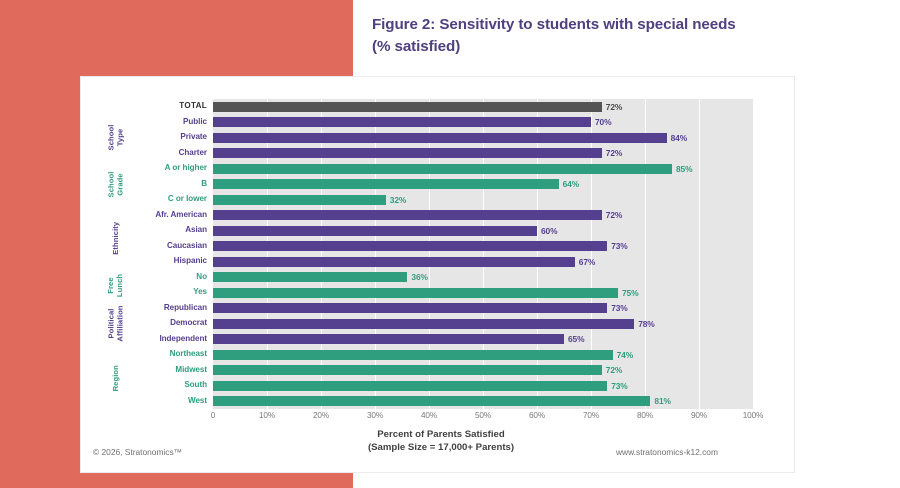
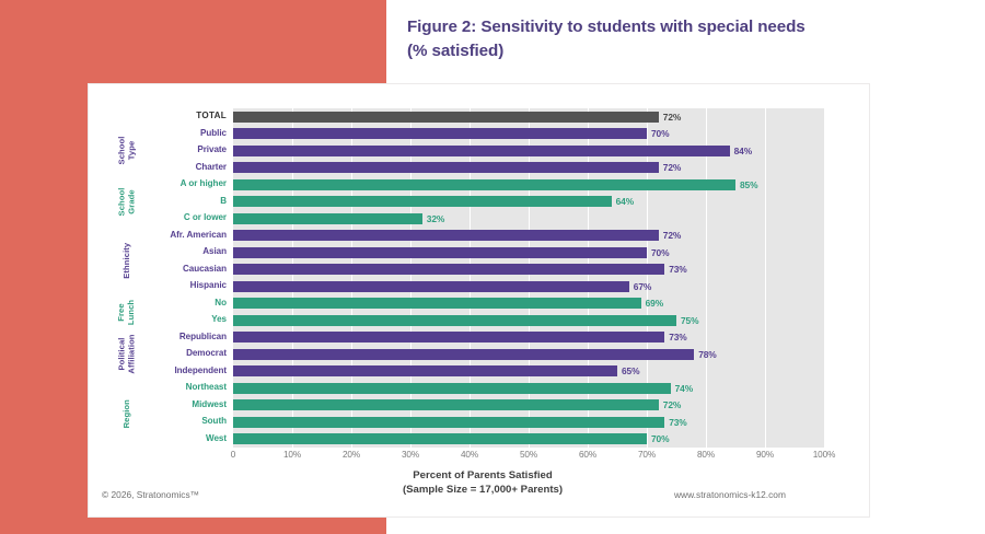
Asian: 60% -> 70%
No: 36% -> 69%
West: 81% -> 70%
